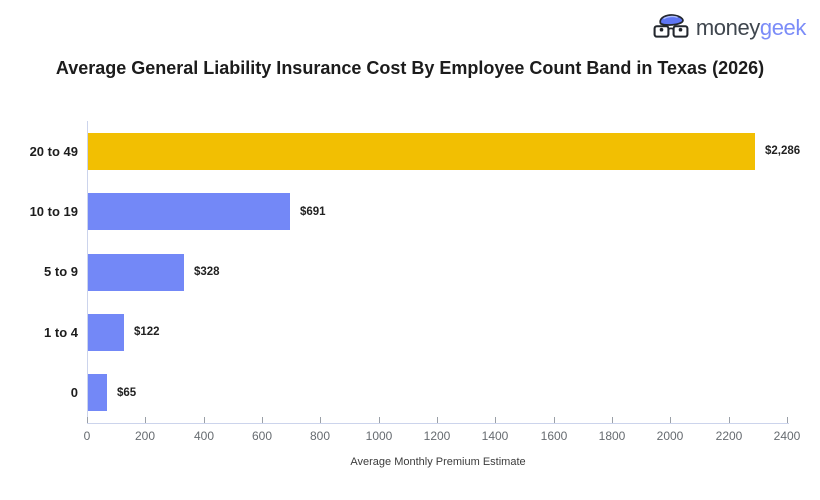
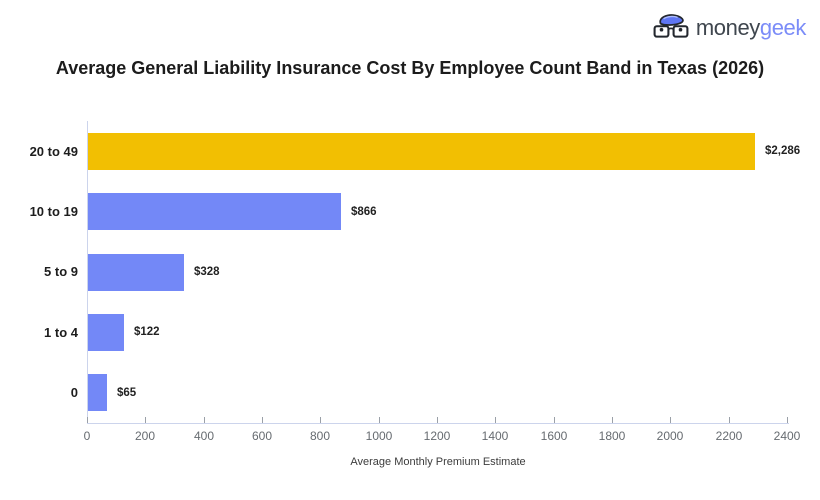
10 to 19: $691 -> $866
